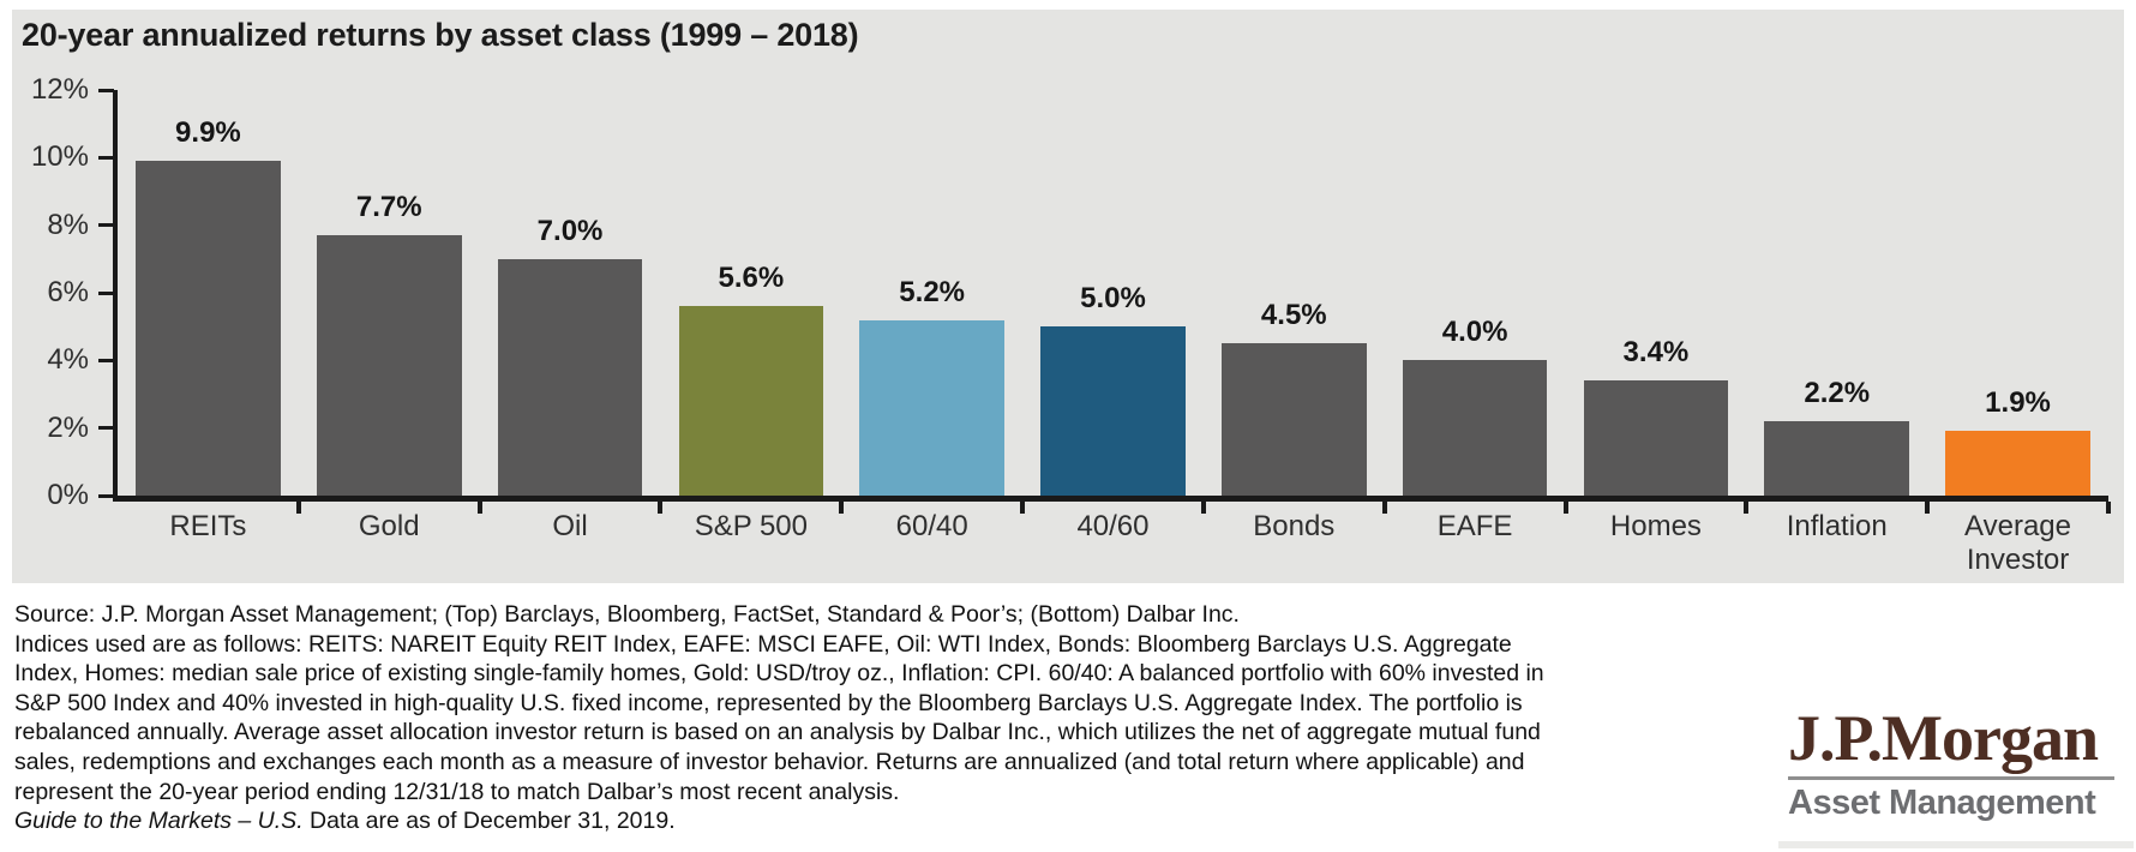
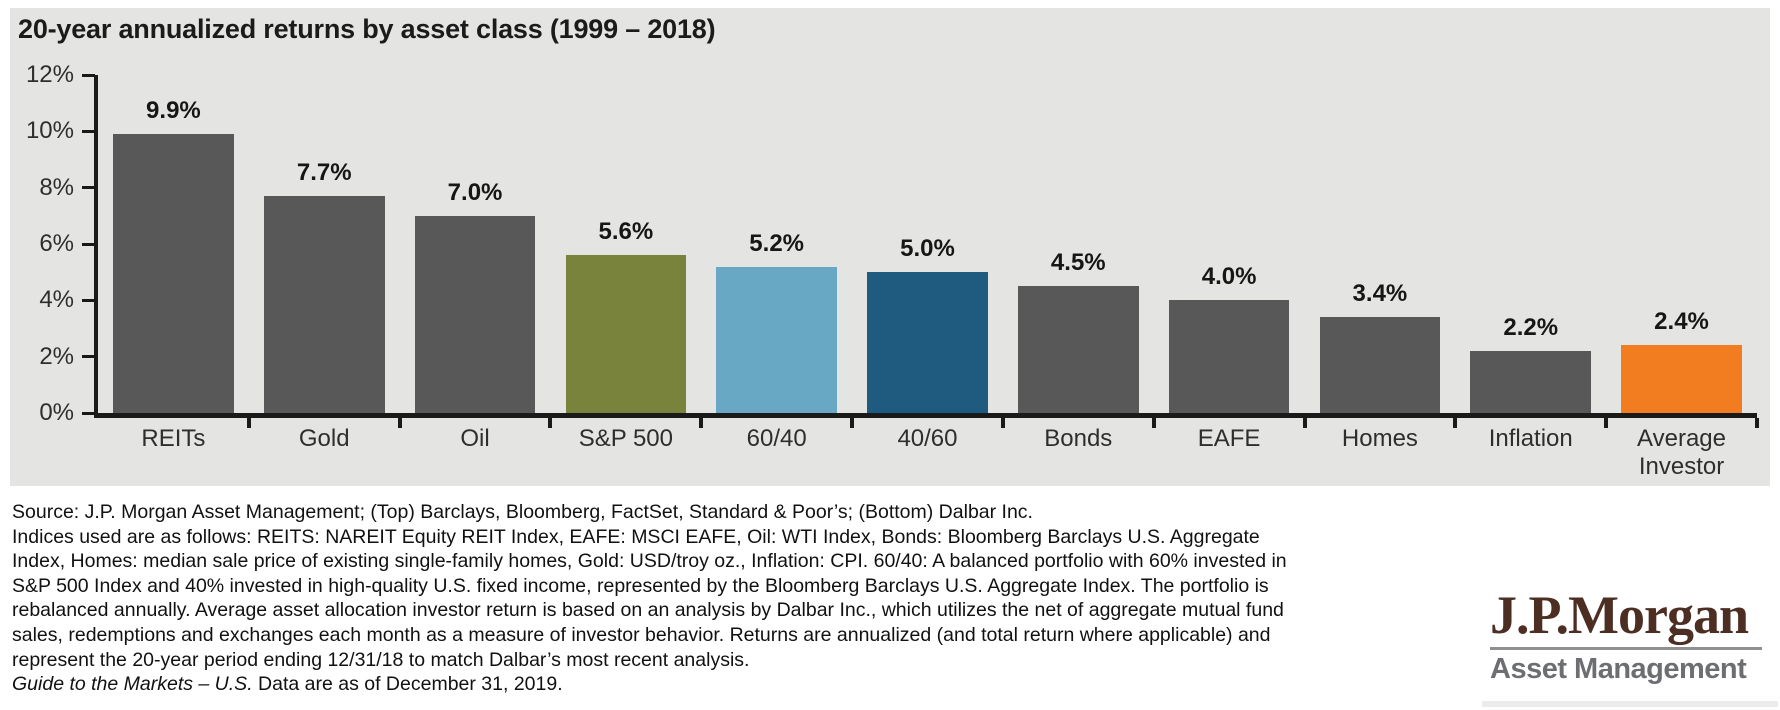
Average Investor: 1.9% -> 2.4%
